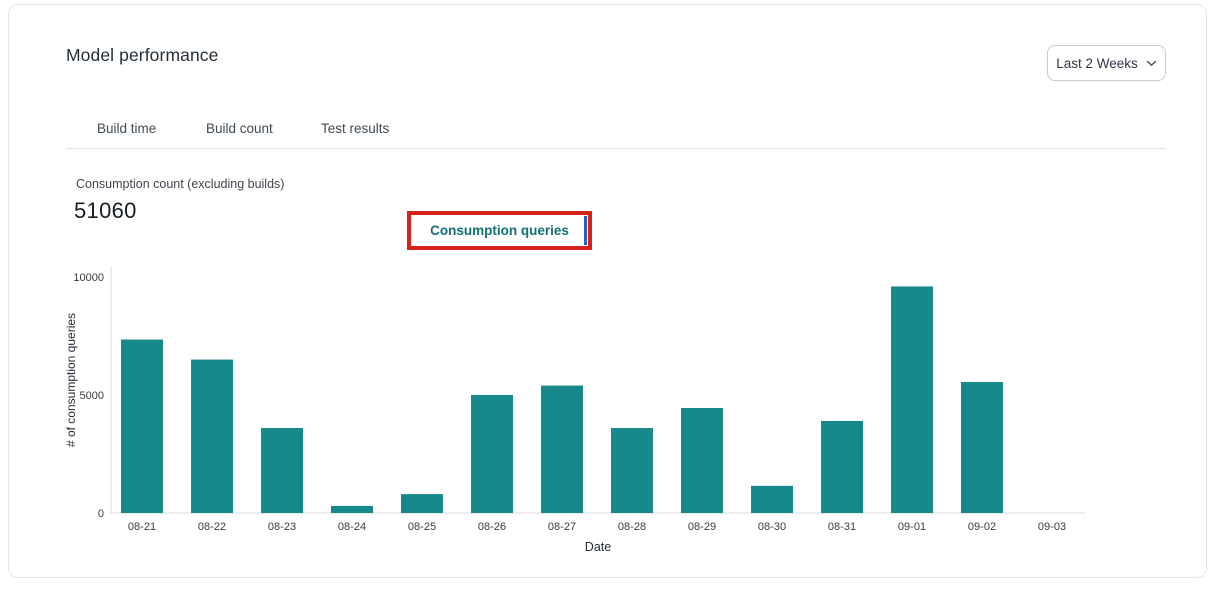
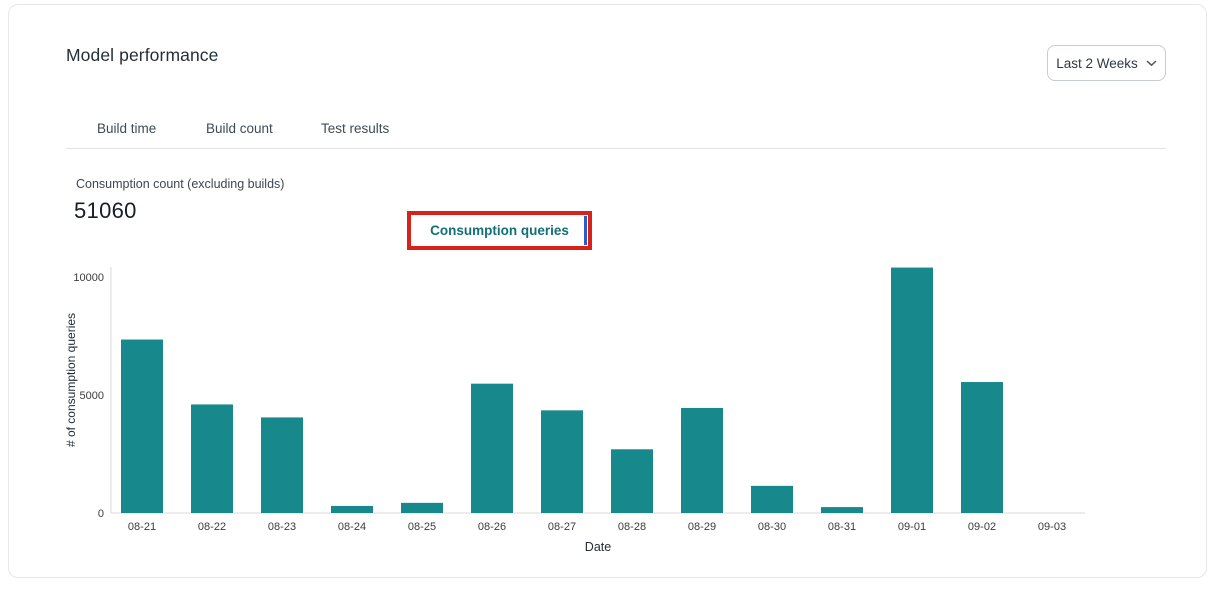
08-22: 6500 -> 4600
08-23: 3600 -> 4000
08-25: 800 -> 400
08-26: 5000 -> 5500
08-27: 5400 -> 4400
08-28: 3600 -> 2700
08-31: 3900 -> 200
09-01: 9600 -> 10400
